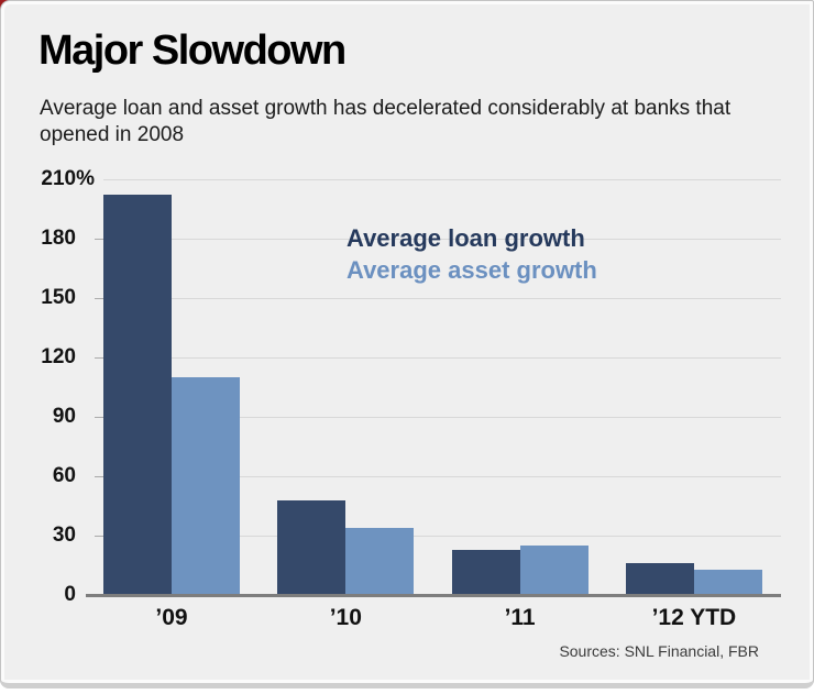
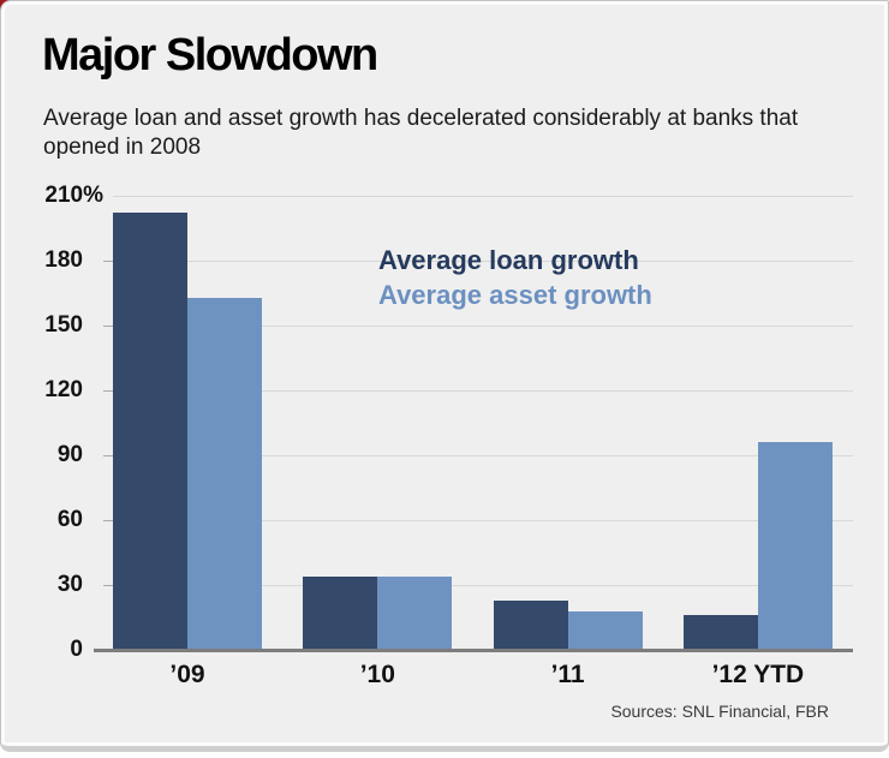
Average asset growth/’09: 110 -> 163
Average loan growth/’10: 48 -> 34
Average asset growth/’11: 25 -> 18
Average asset growth/’12 YTD: 13 -> 96
